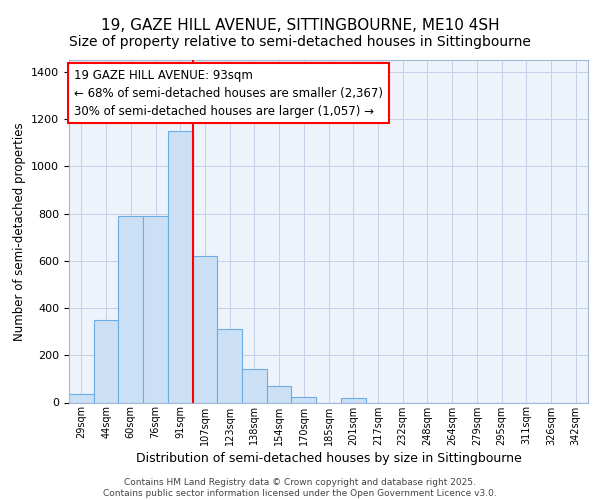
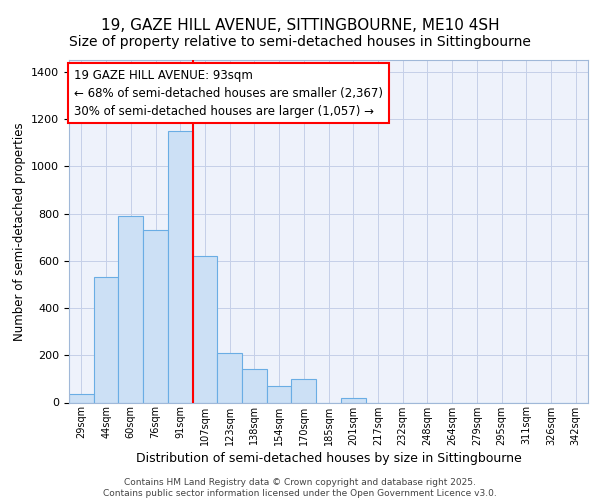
44sqm: 350 -> 530
76sqm: 790 -> 730
123sqm: 310 -> 210
170sqm: 25 -> 100
